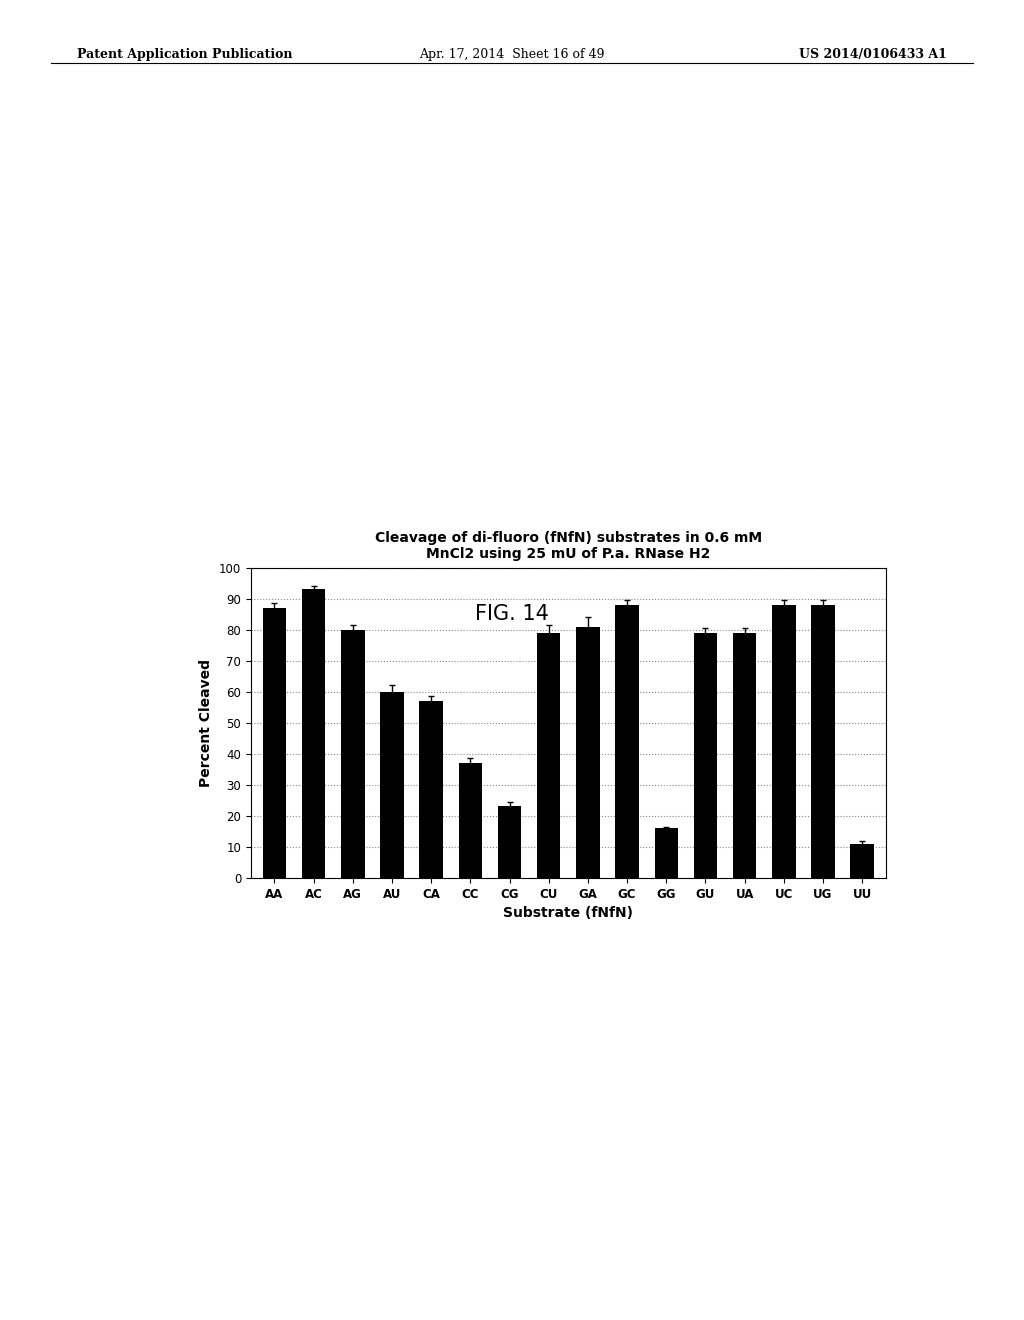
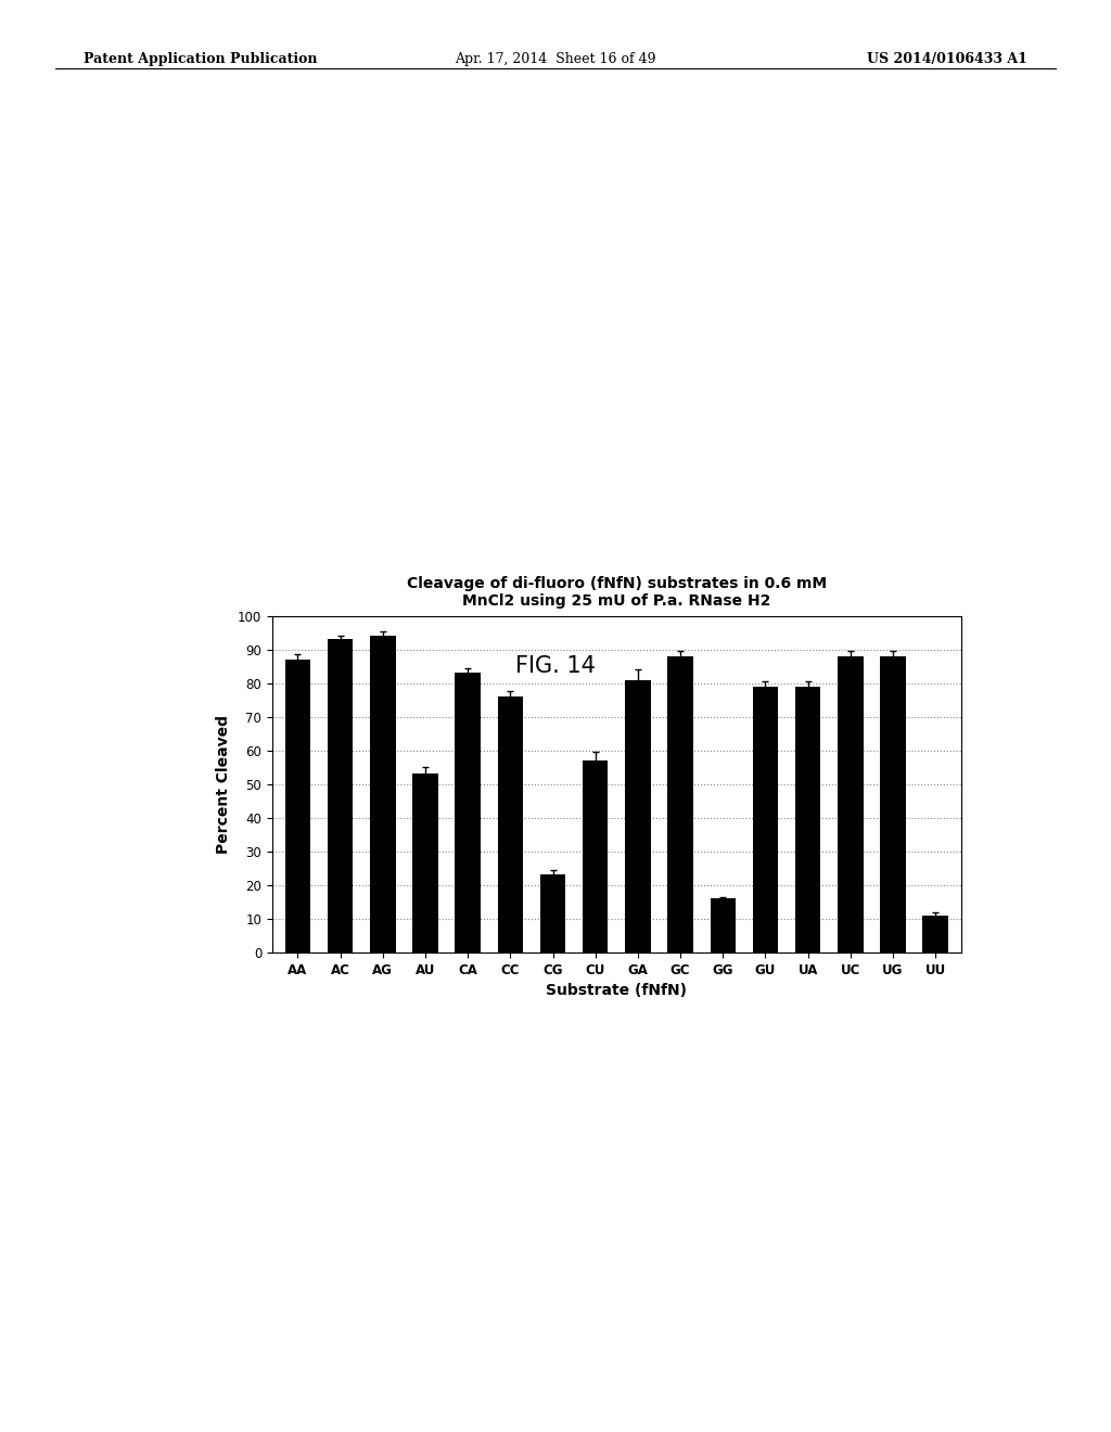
AG: 80 -> 94
AU: 60 -> 53
CA: 57 -> 83
CC: 37 -> 76
CU: 79 -> 57
